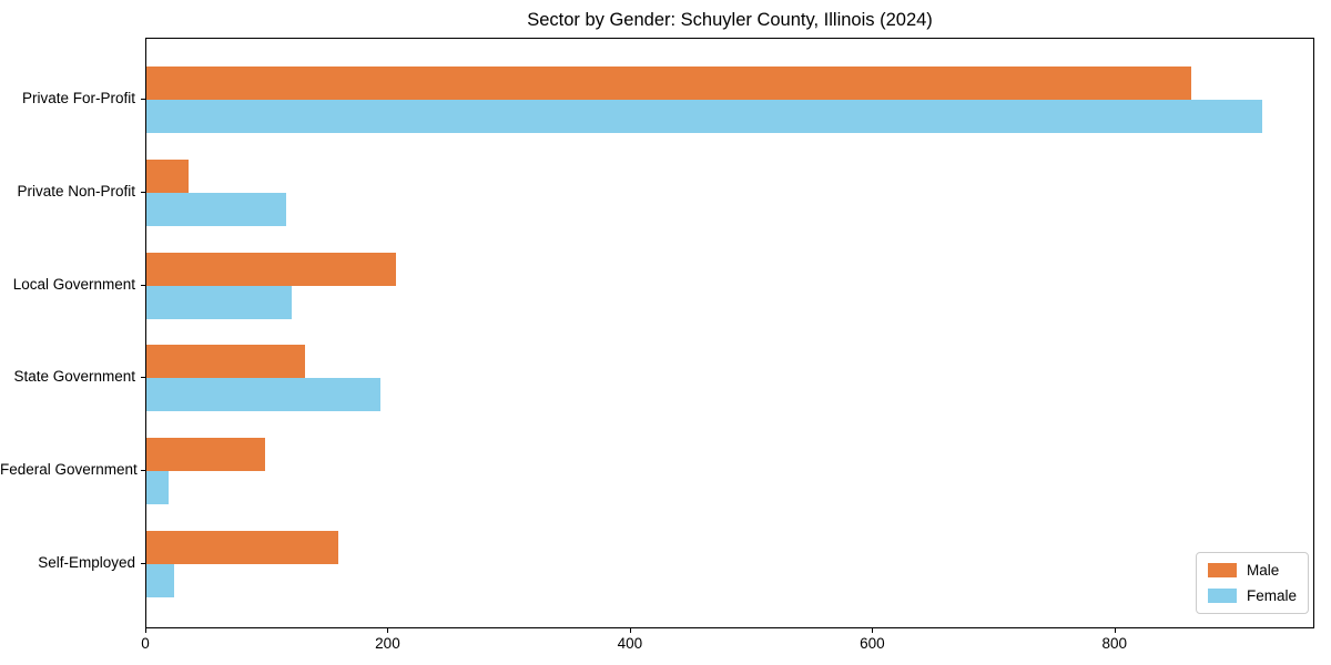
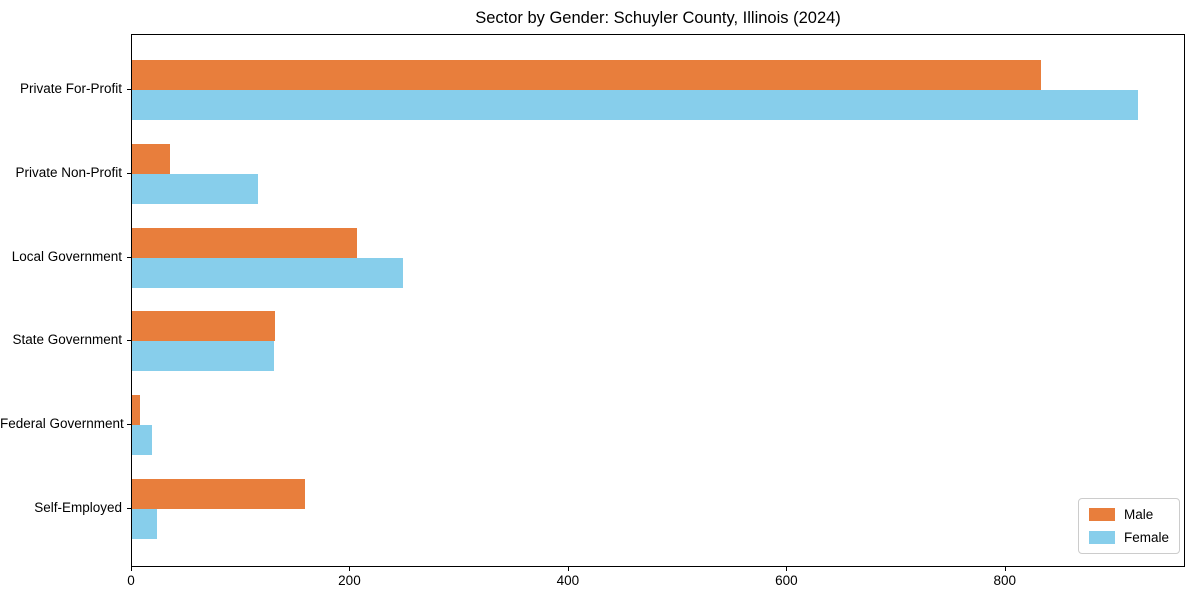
Male/Private For-Profit: 862 -> 832
Female/Local Government: 120 -> 248
Female/State Government: 193 -> 130
Male/Federal Government: 98 -> 7
